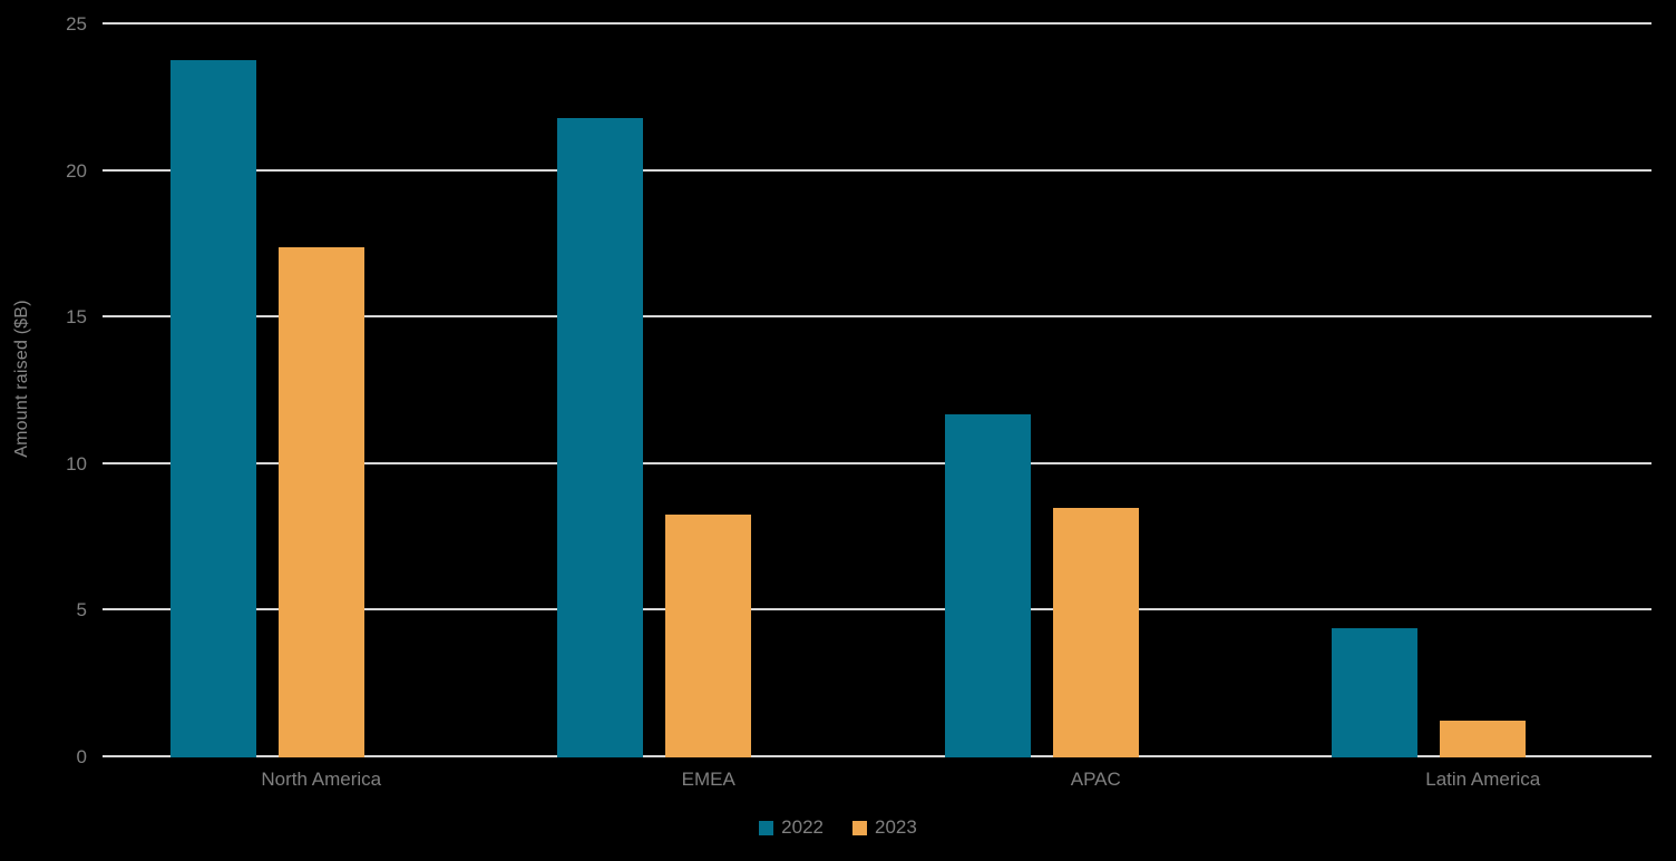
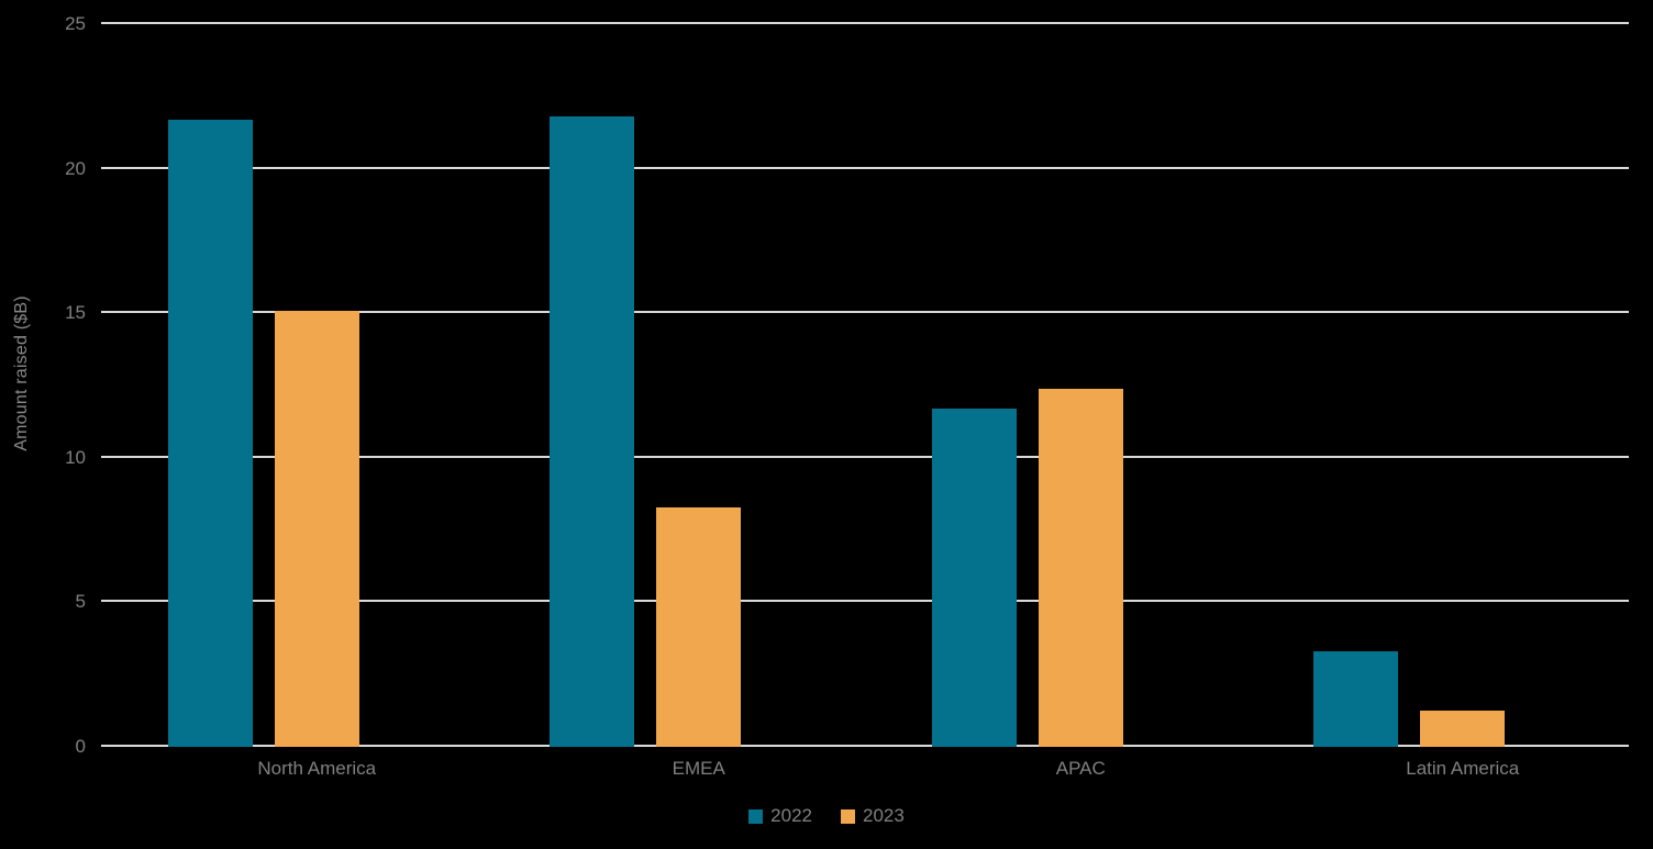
2022/North America: 23.8 -> 21.7
2023/North America: 17.4 -> 15.1
2023/APAC: 8.5 -> 12.4
2022/Latin America: 4.4 -> 3.3
